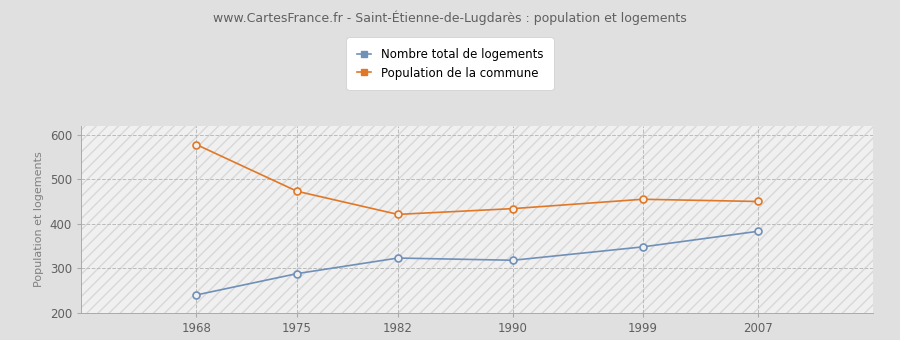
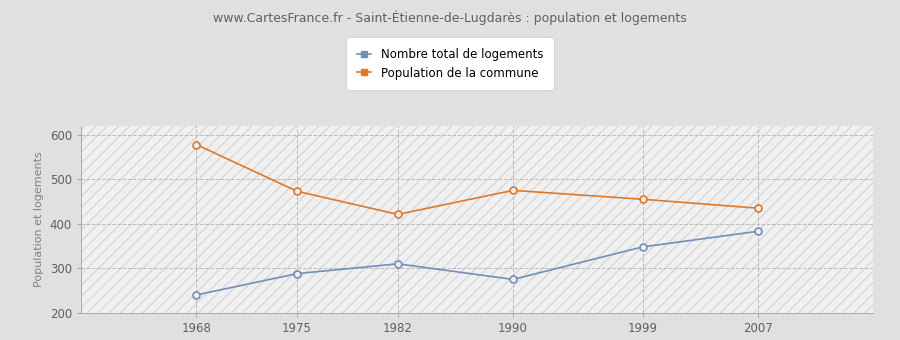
Nombre total de logements/1982: 323 -> 310
Nombre total de logements/1990: 318 -> 275
Population de la commune/1990: 434 -> 475
Population de la commune/2007: 450 -> 435
